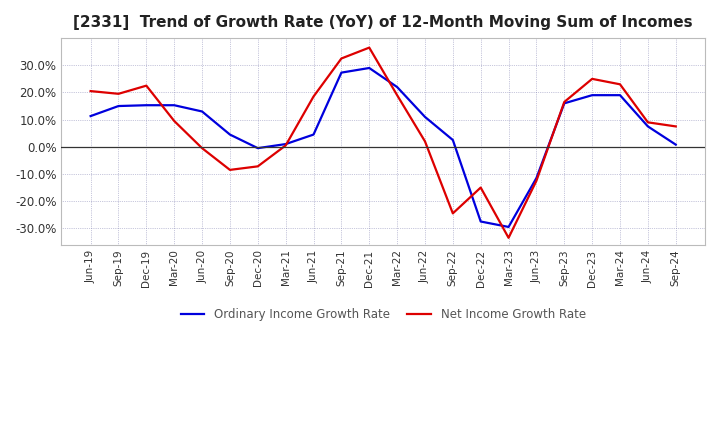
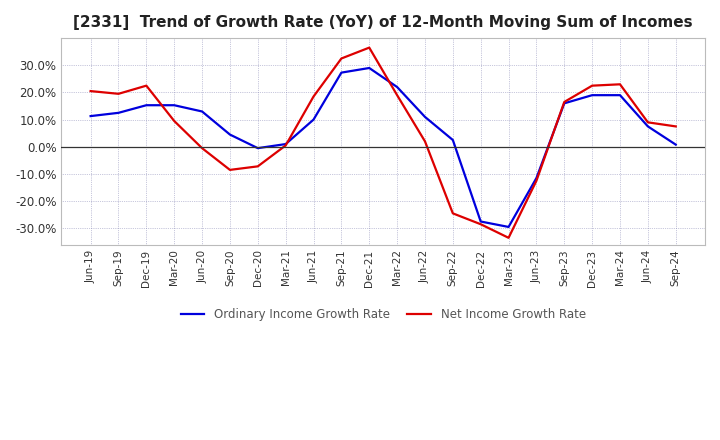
Ordinary Income Growth Rate/Sep-19: 15.0% -> 12.5%
Ordinary Income Growth Rate/Jun-21: 4.5% -> 10.0%
Net Income Growth Rate/Dec-22: -15.0% -> -28.5%
Net Income Growth Rate/Dec-23: 25.0% -> 22.5%
